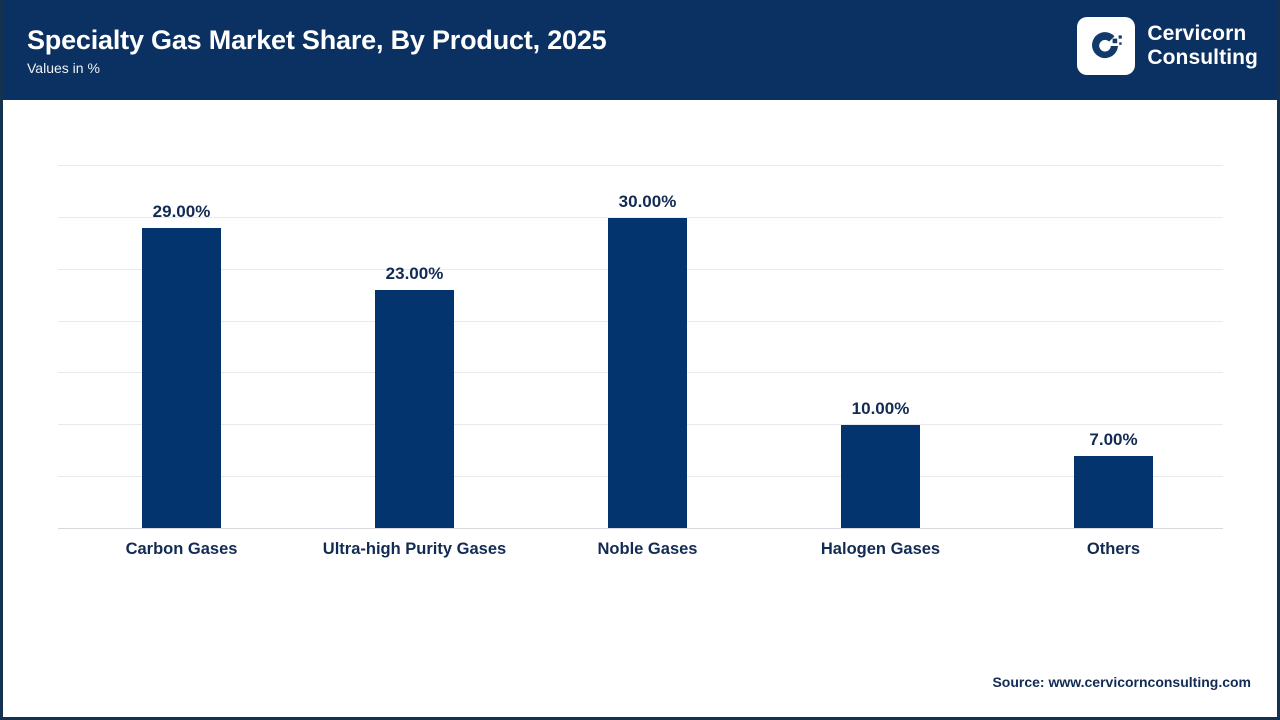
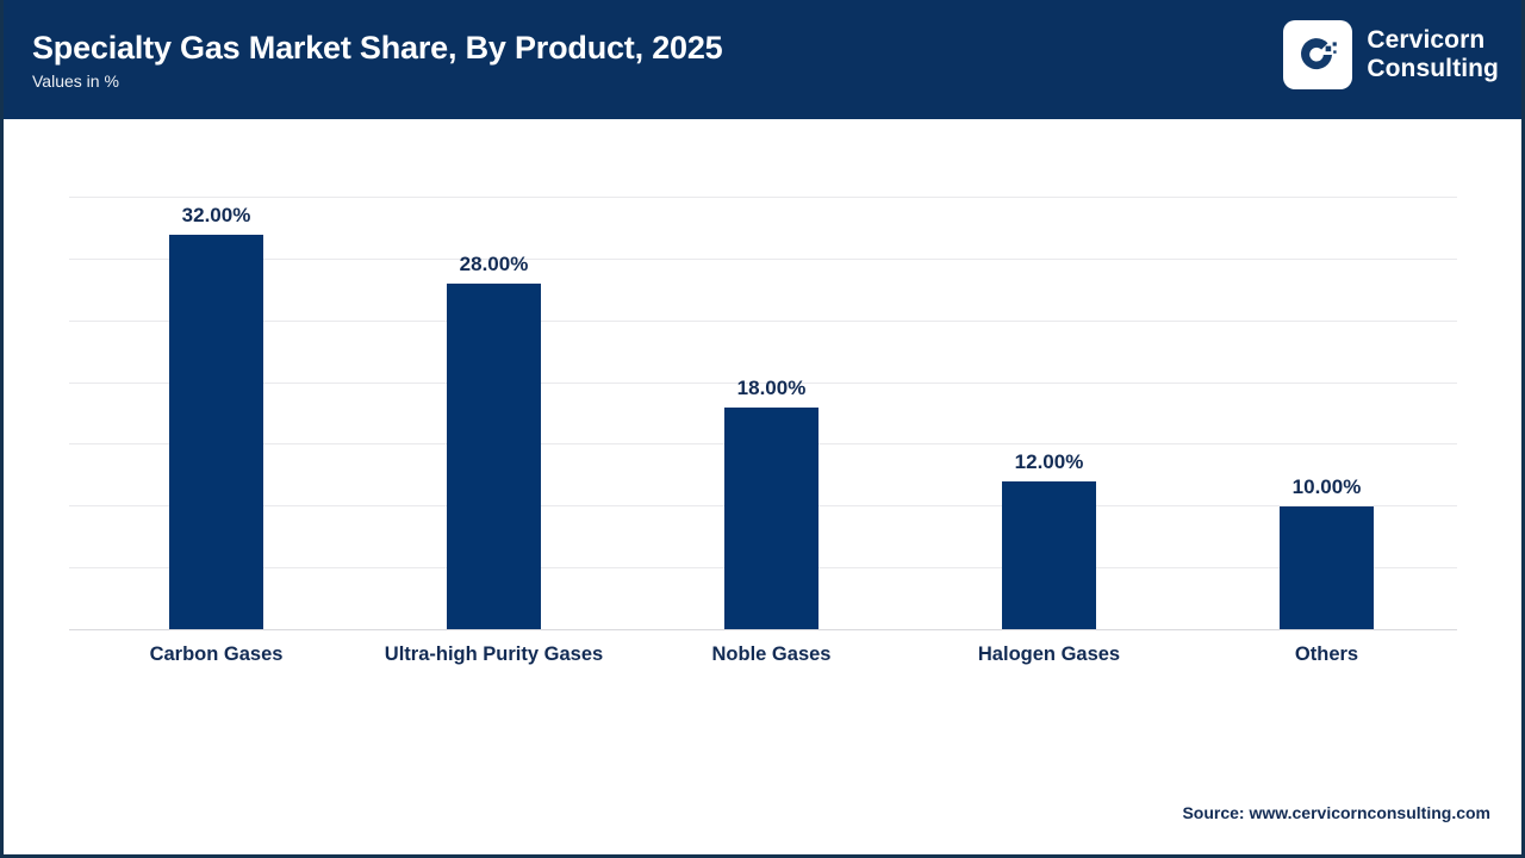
Carbon Gases: 29.00% -> 32.00%
Ultra-high Purity Gases: 23.00% -> 28.00%
Noble Gases: 30.00% -> 18.00%
Halogen Gases: 10.00% -> 12.00%
Others: 7.00% -> 10.00%
